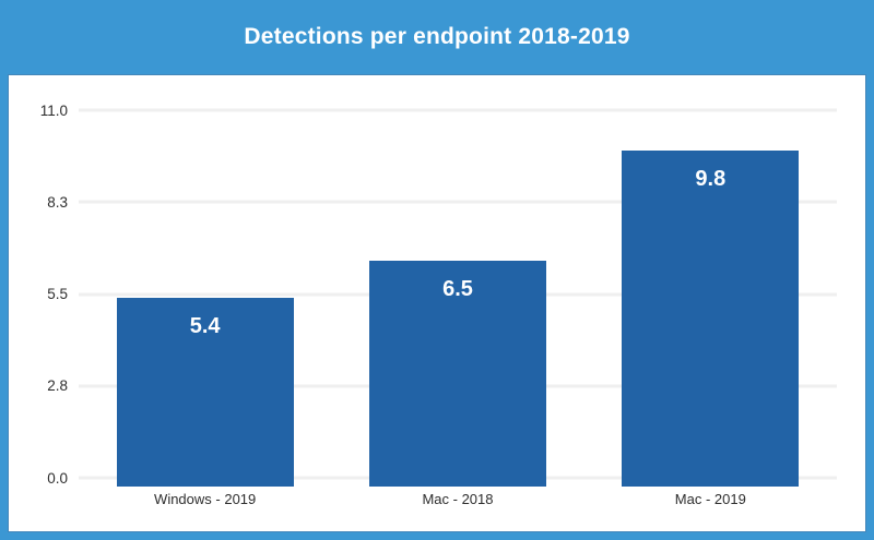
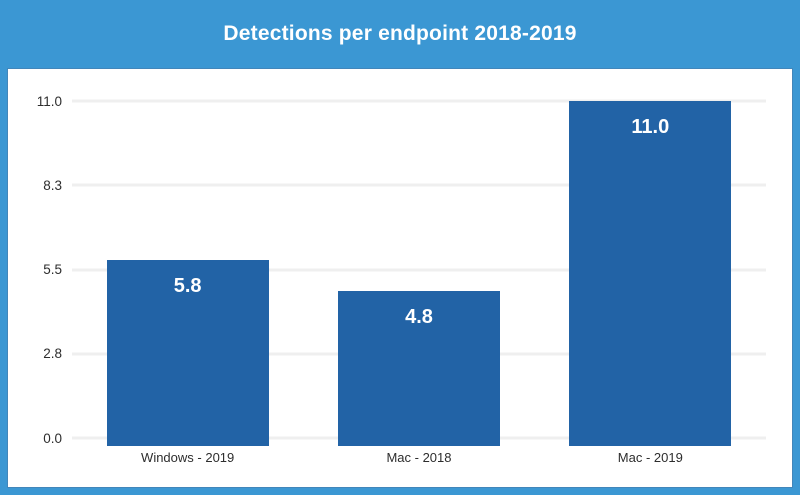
Windows - 2019: 5.4 -> 5.8
Mac - 2018: 6.5 -> 4.8
Mac - 2019: 9.8 -> 11.0
